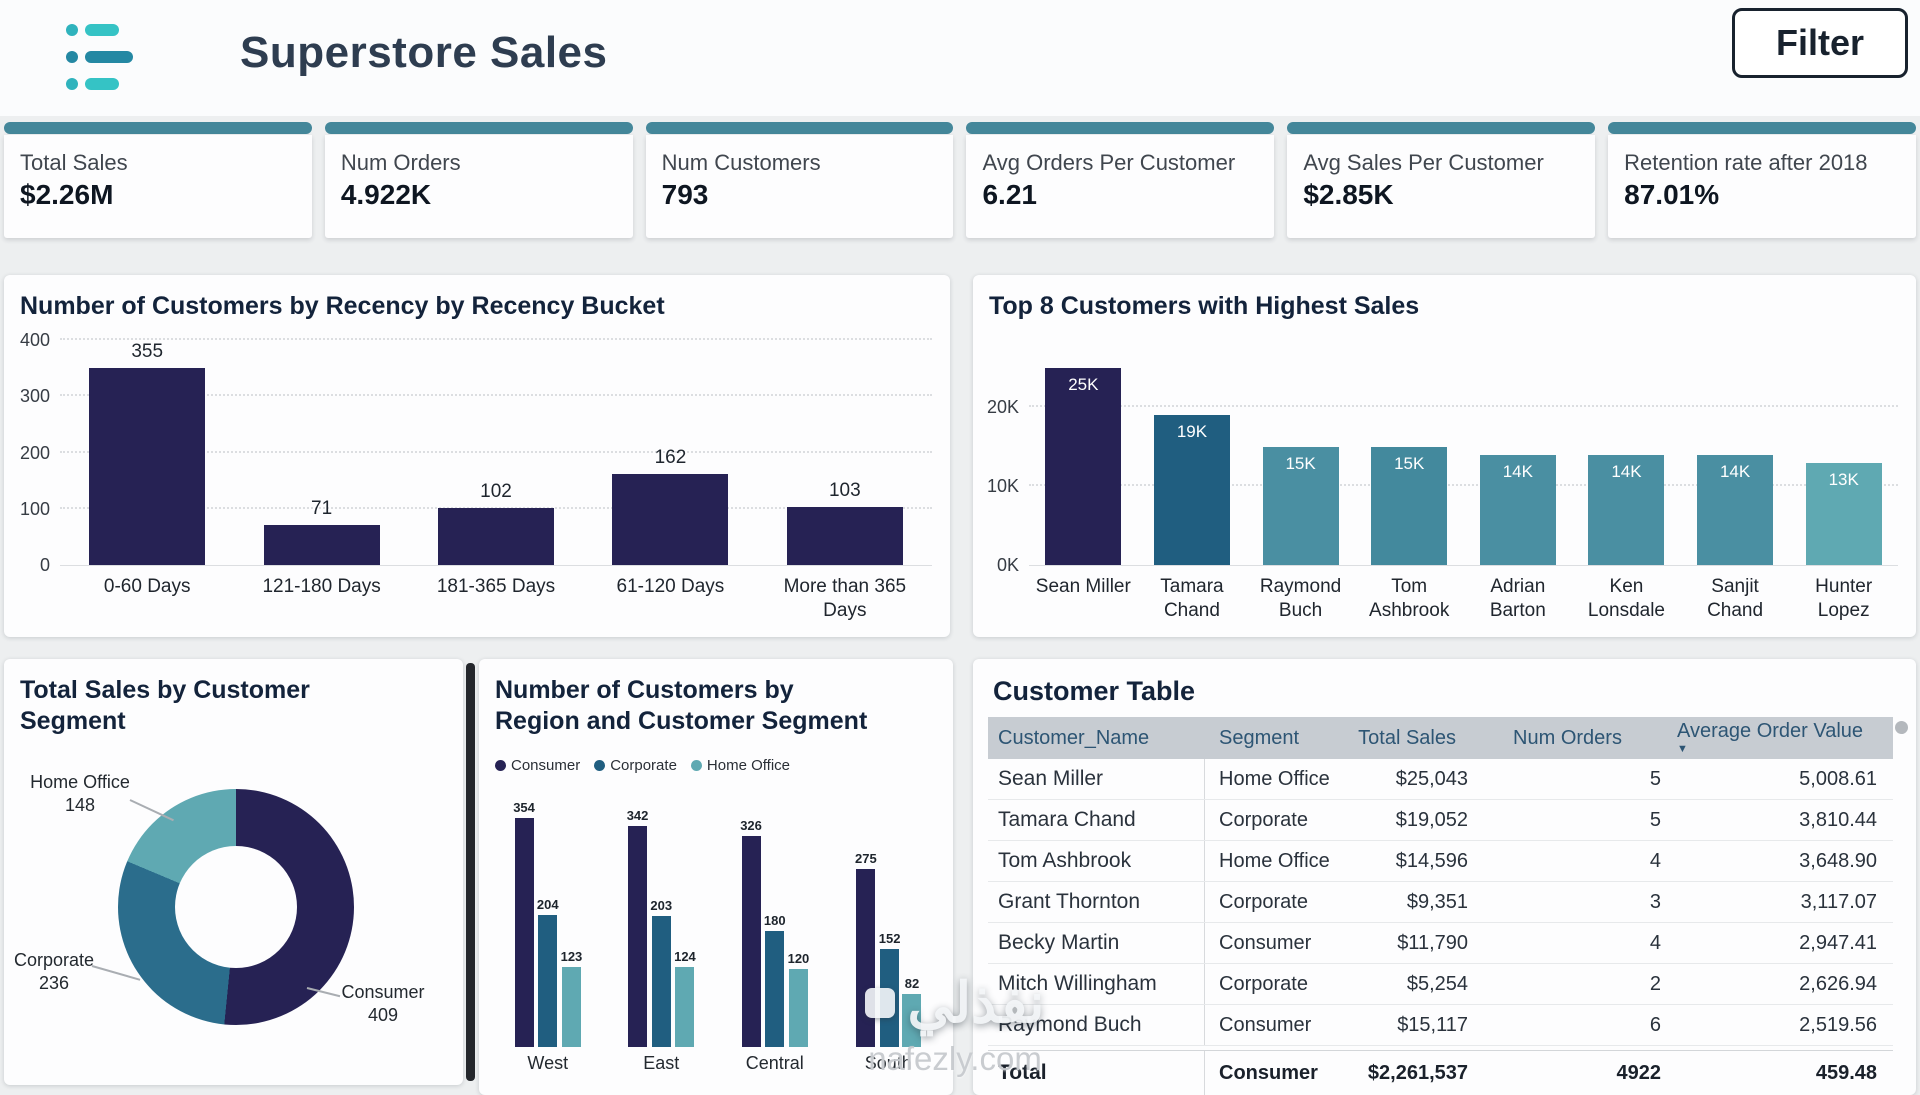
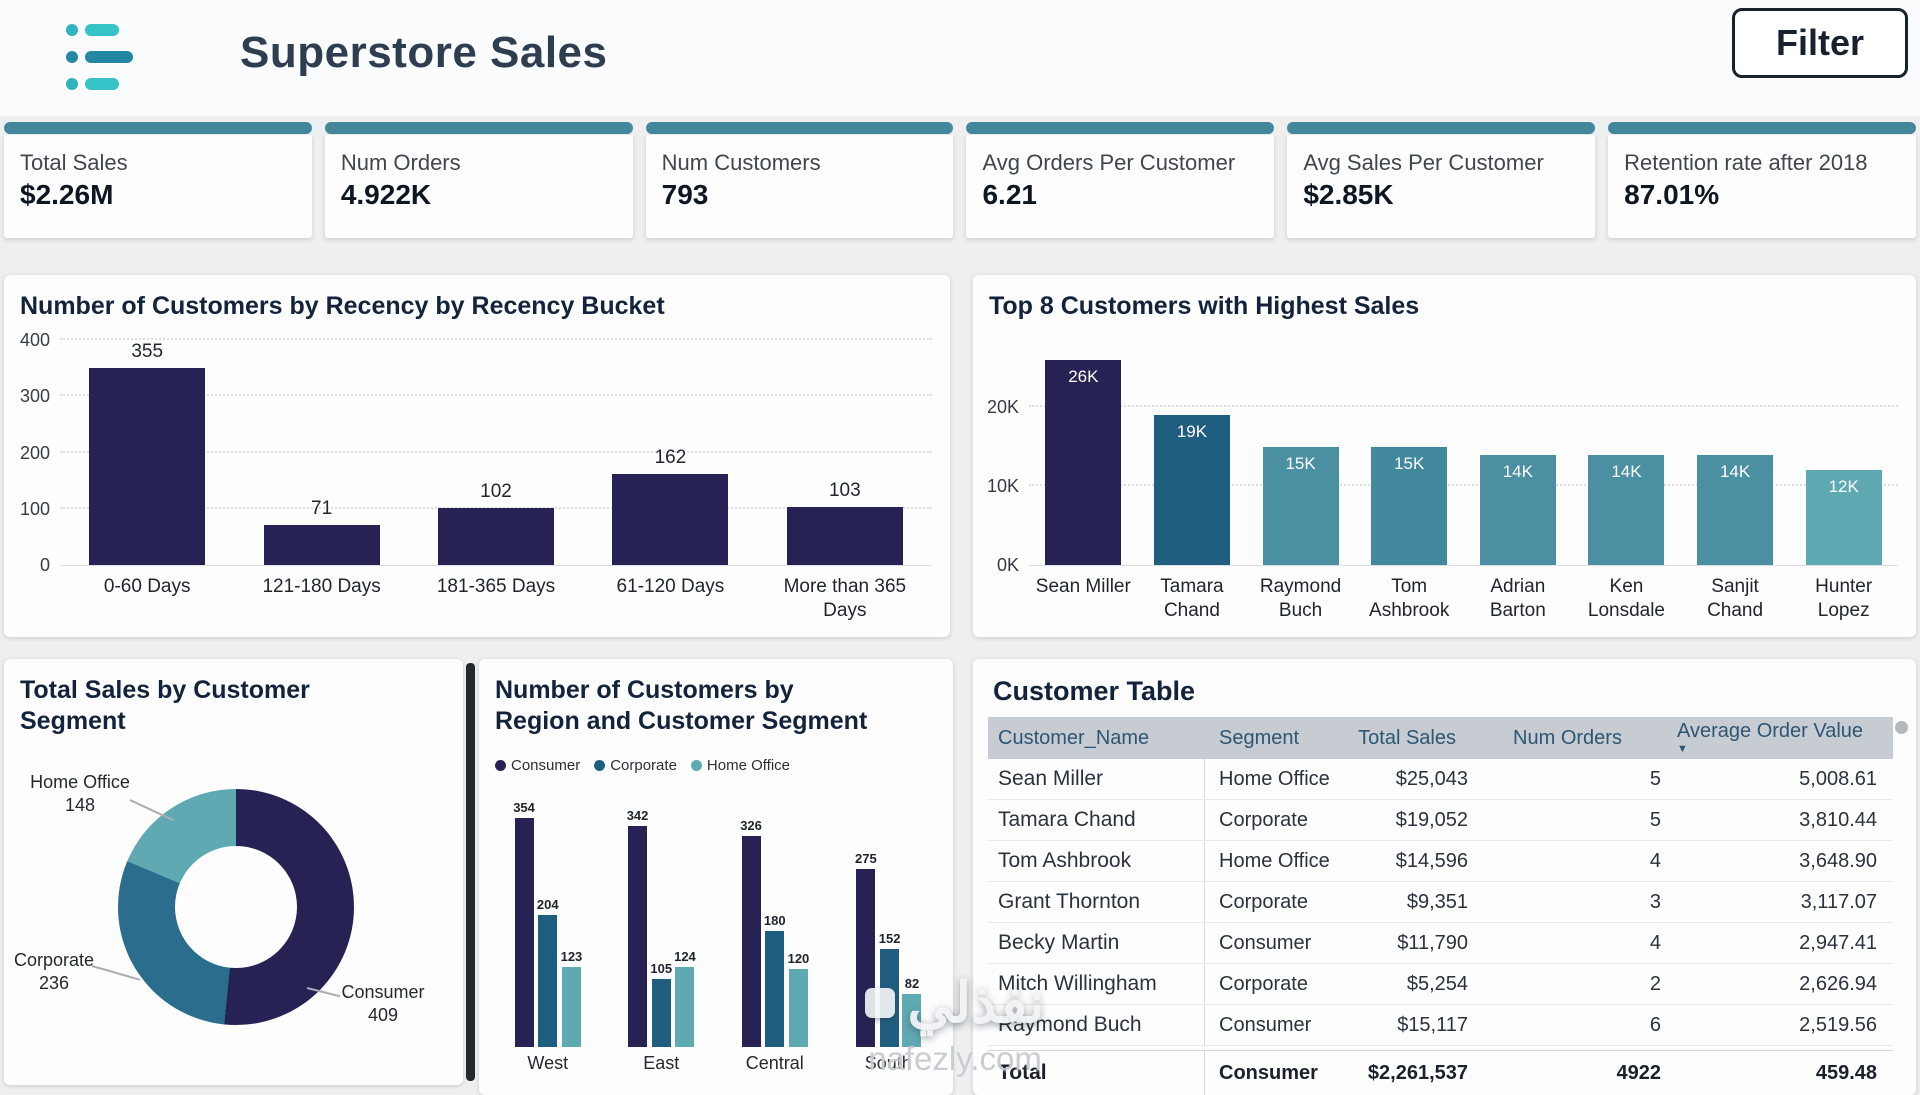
Top 8 Customers with Highest Sales/Sean Miller: 25K -> 26K
Top 8 Customers with Highest Sales/Hunter Lopez: 13K -> 12K
Number of Customers by Region and Customer Segment/Corporate/East: 203 -> 105
